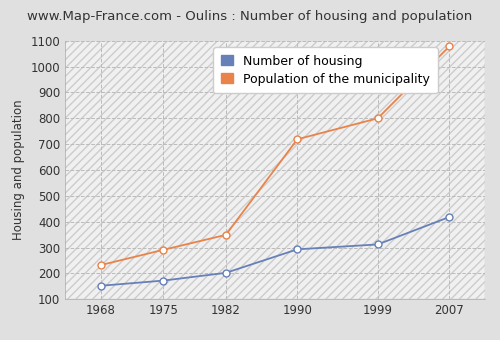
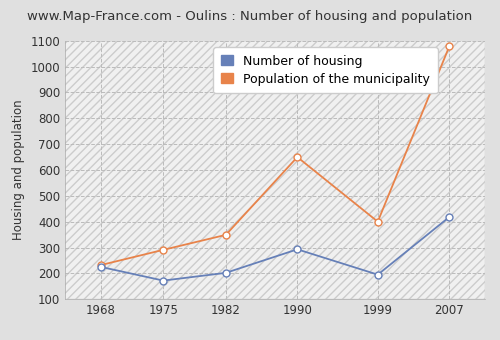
Number of housing/1968: 152 -> 225
Population of the municipality/1990: 719 -> 650
Number of housing/1999: 312 -> 195
Population of the municipality/1999: 800 -> 400
